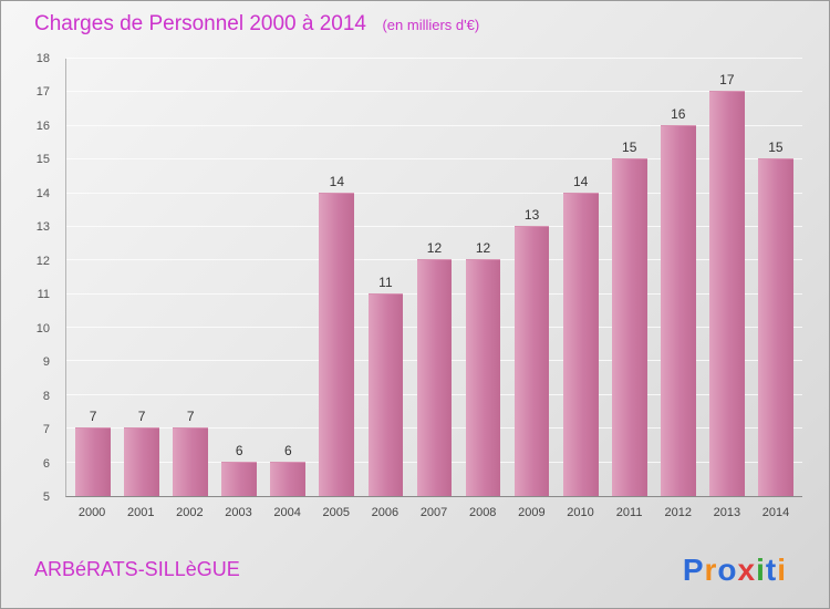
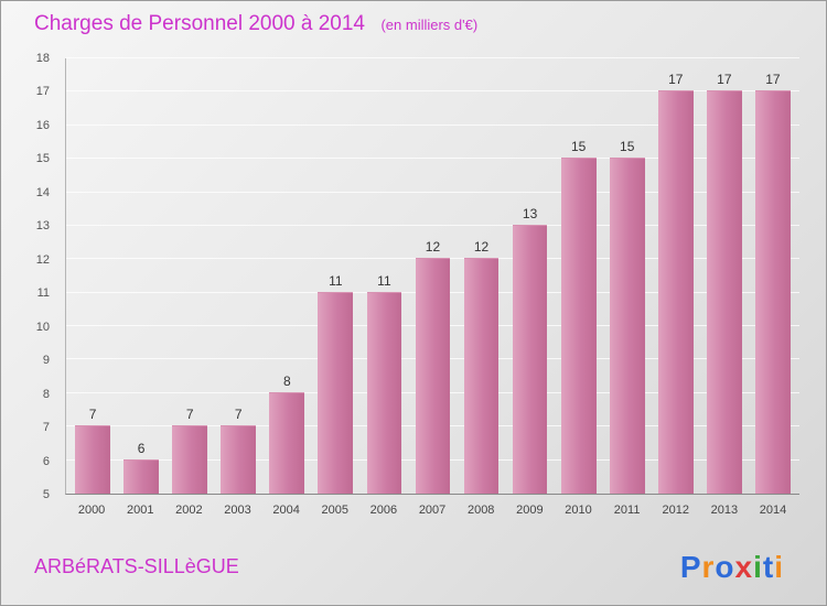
2001: 7 -> 6
2003: 6 -> 7
2004: 6 -> 8
2005: 14 -> 11
2010: 14 -> 15
2012: 16 -> 17
2014: 15 -> 17
